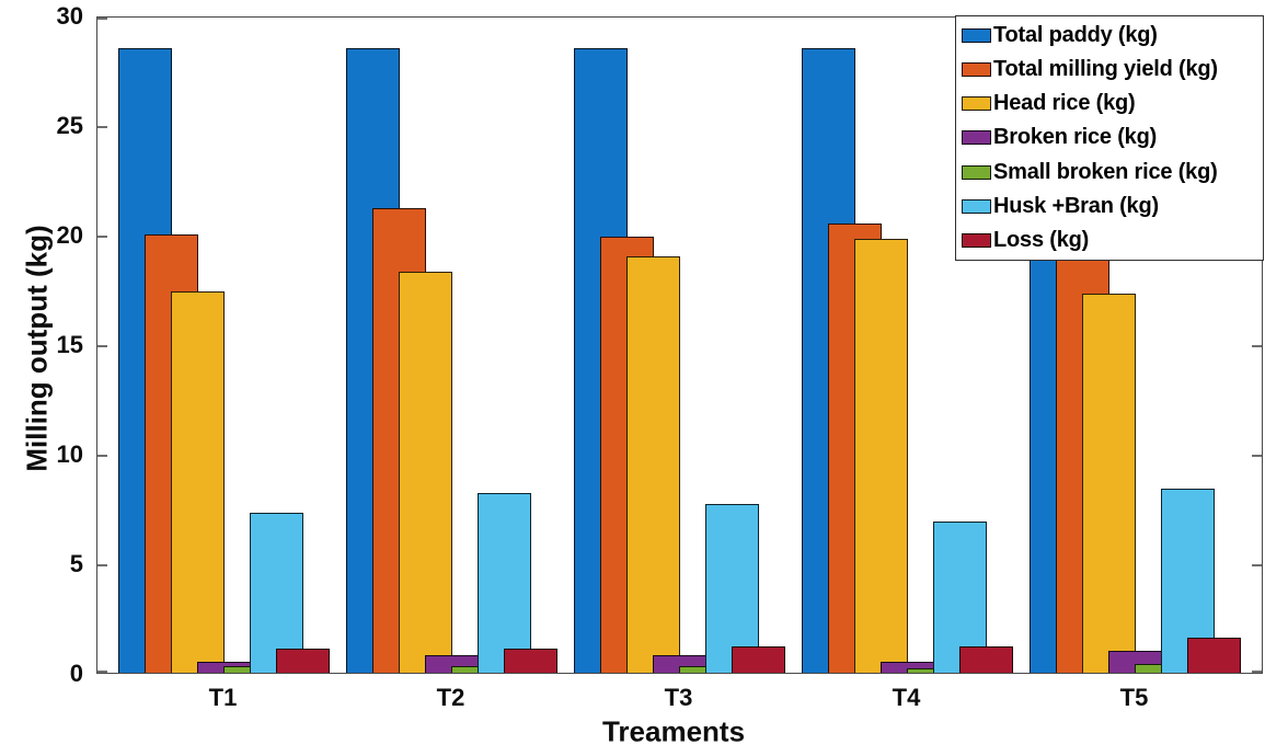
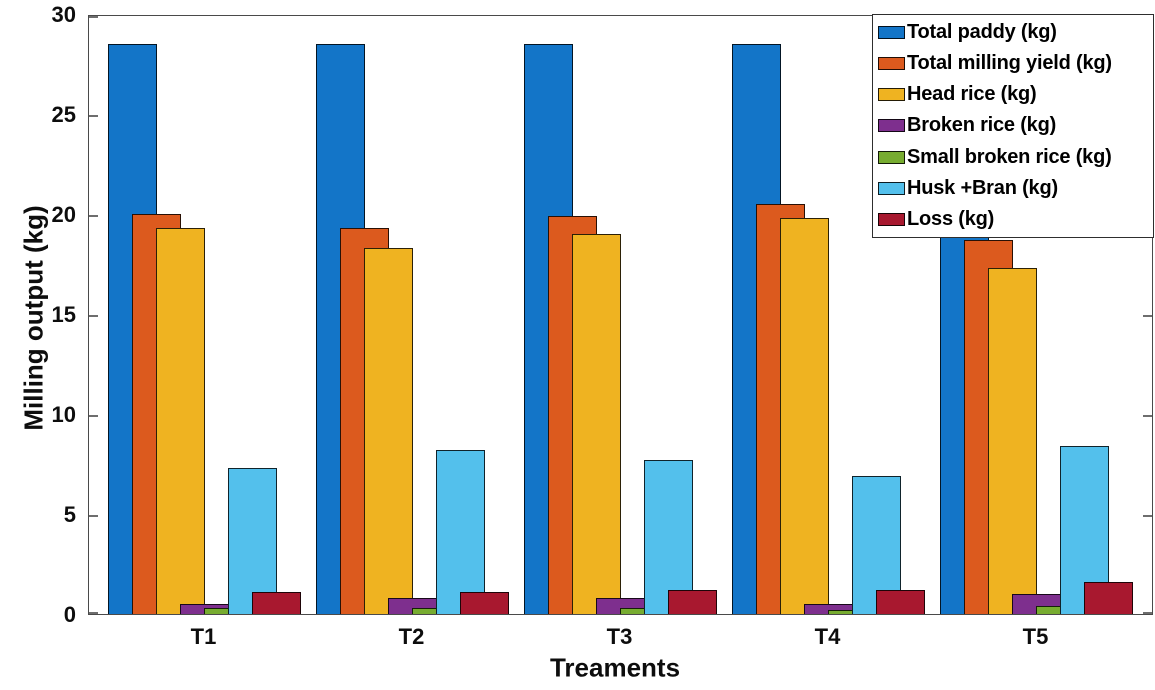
Head rice (kg)/T1: 17.4 -> 19.3
Total milling yield (kg)/T2: 21.2 -> 19.3
Total milling yield (kg)/T5: 19.9 -> 18.7
